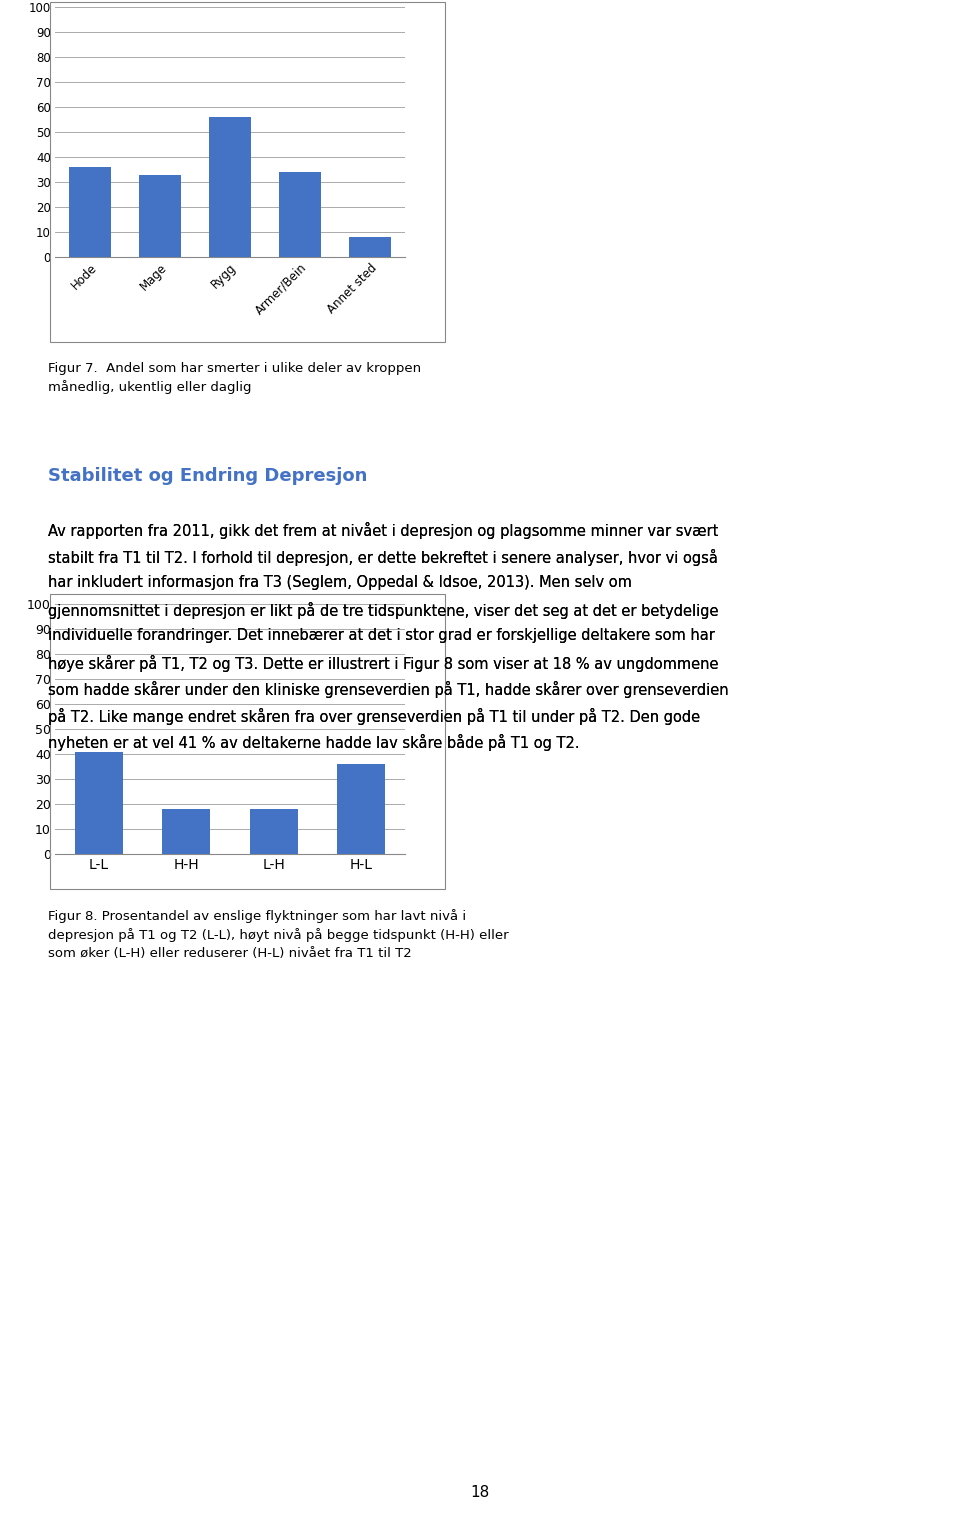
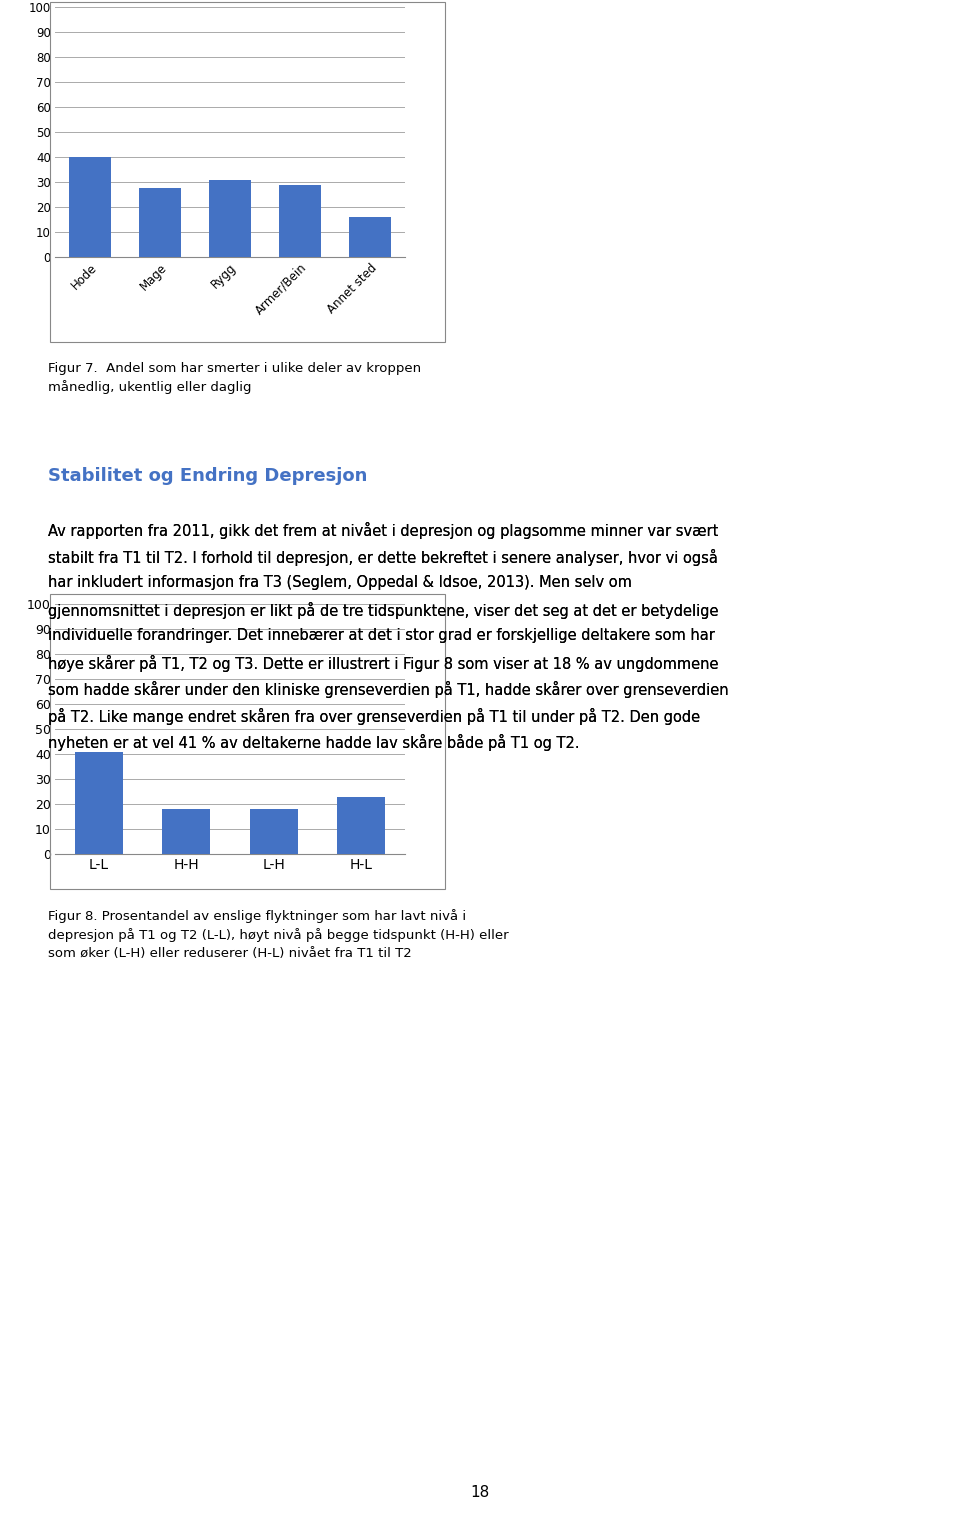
Hode: 36.0 -> 40.0
Mage: 33.0 -> 27.5
Rygg: 56.0 -> 31.0
Armer/Bein: 34.0 -> 29.0
Annet sted: 8.0 -> 16.0
H-L: 36 -> 23
